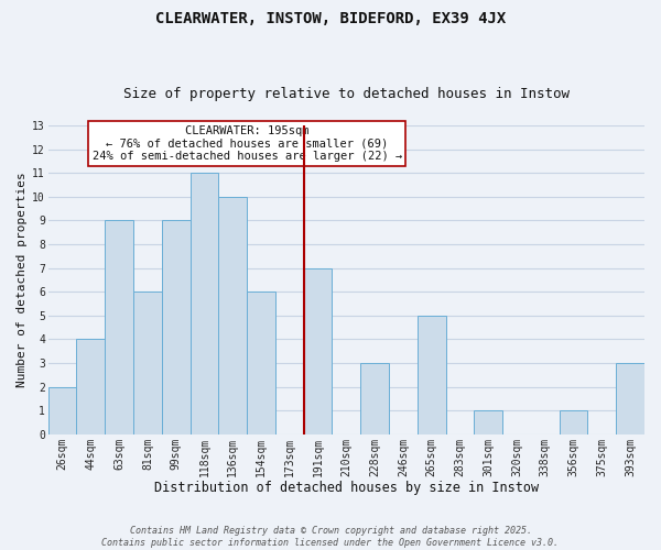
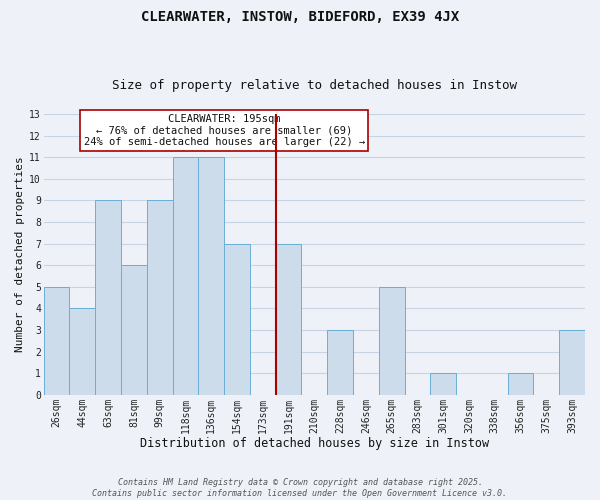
26sqm: 2 -> 5
136sqm: 10 -> 11
154sqm: 6 -> 7
